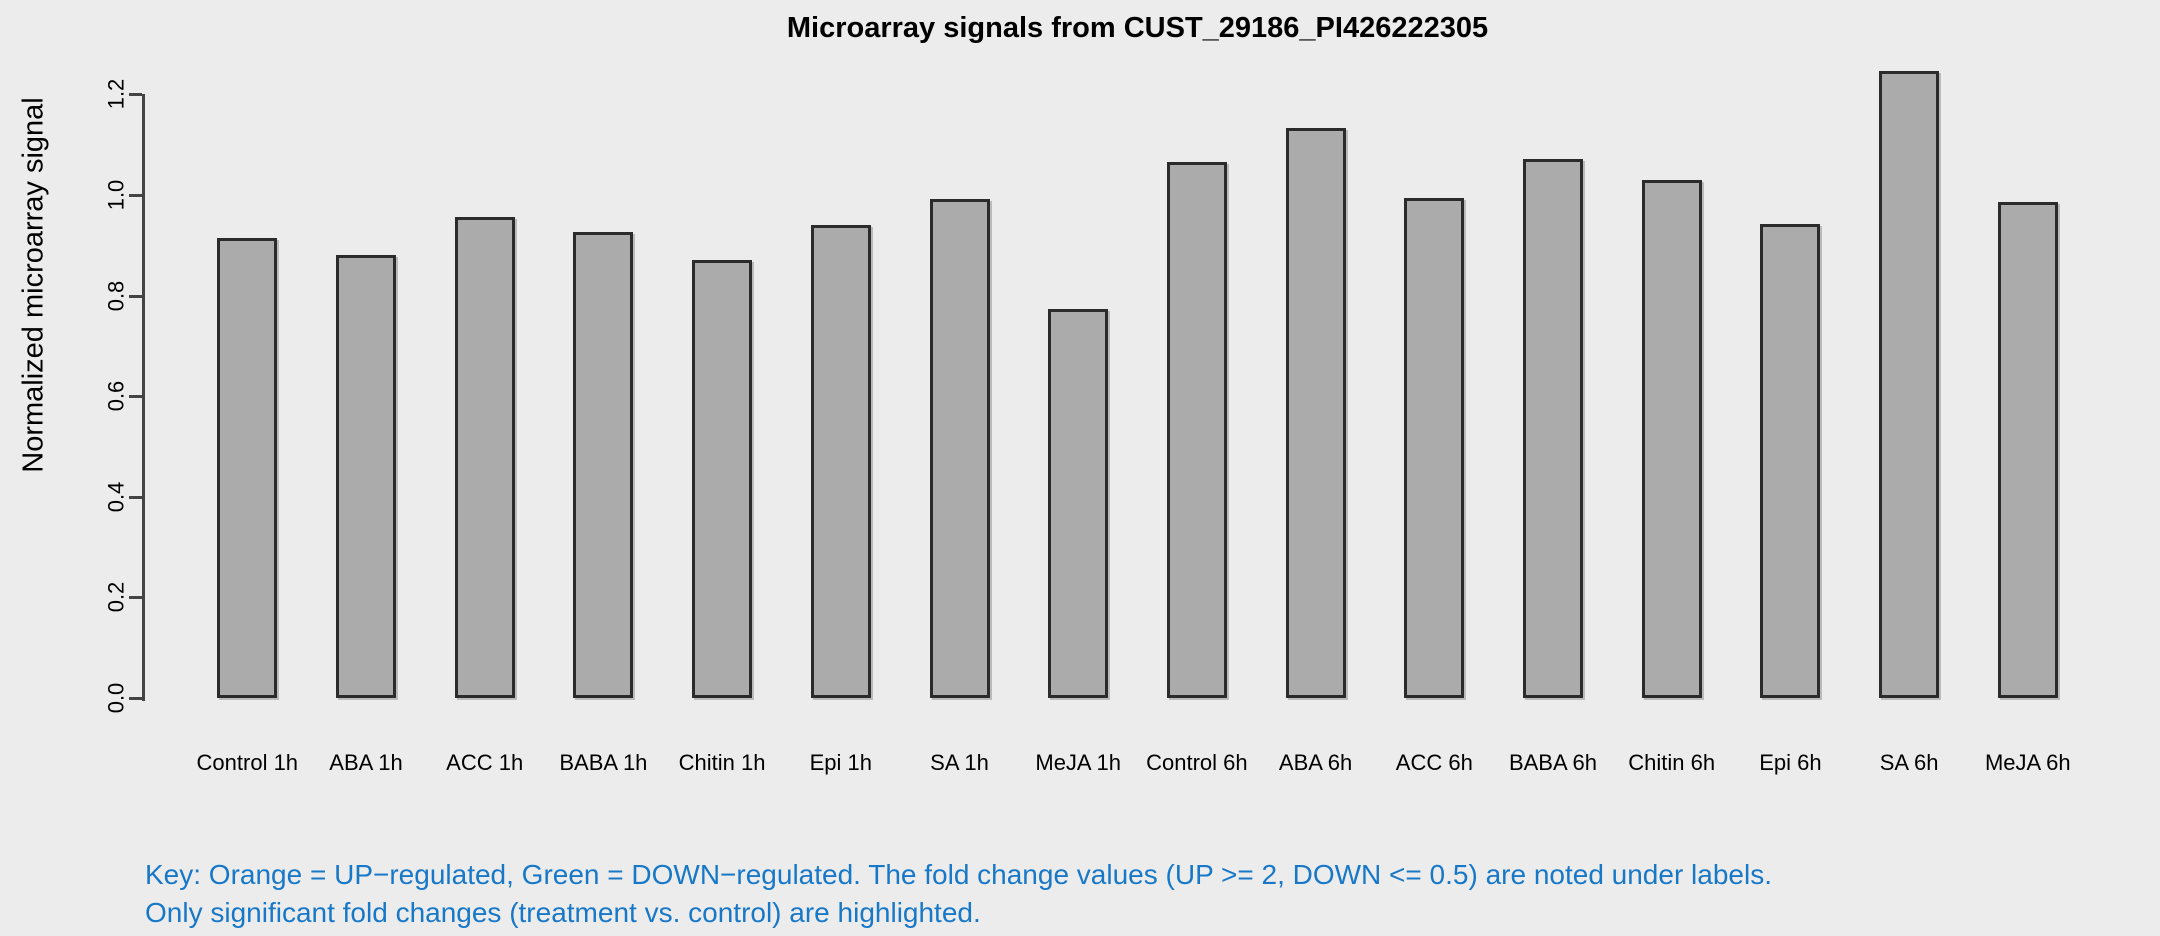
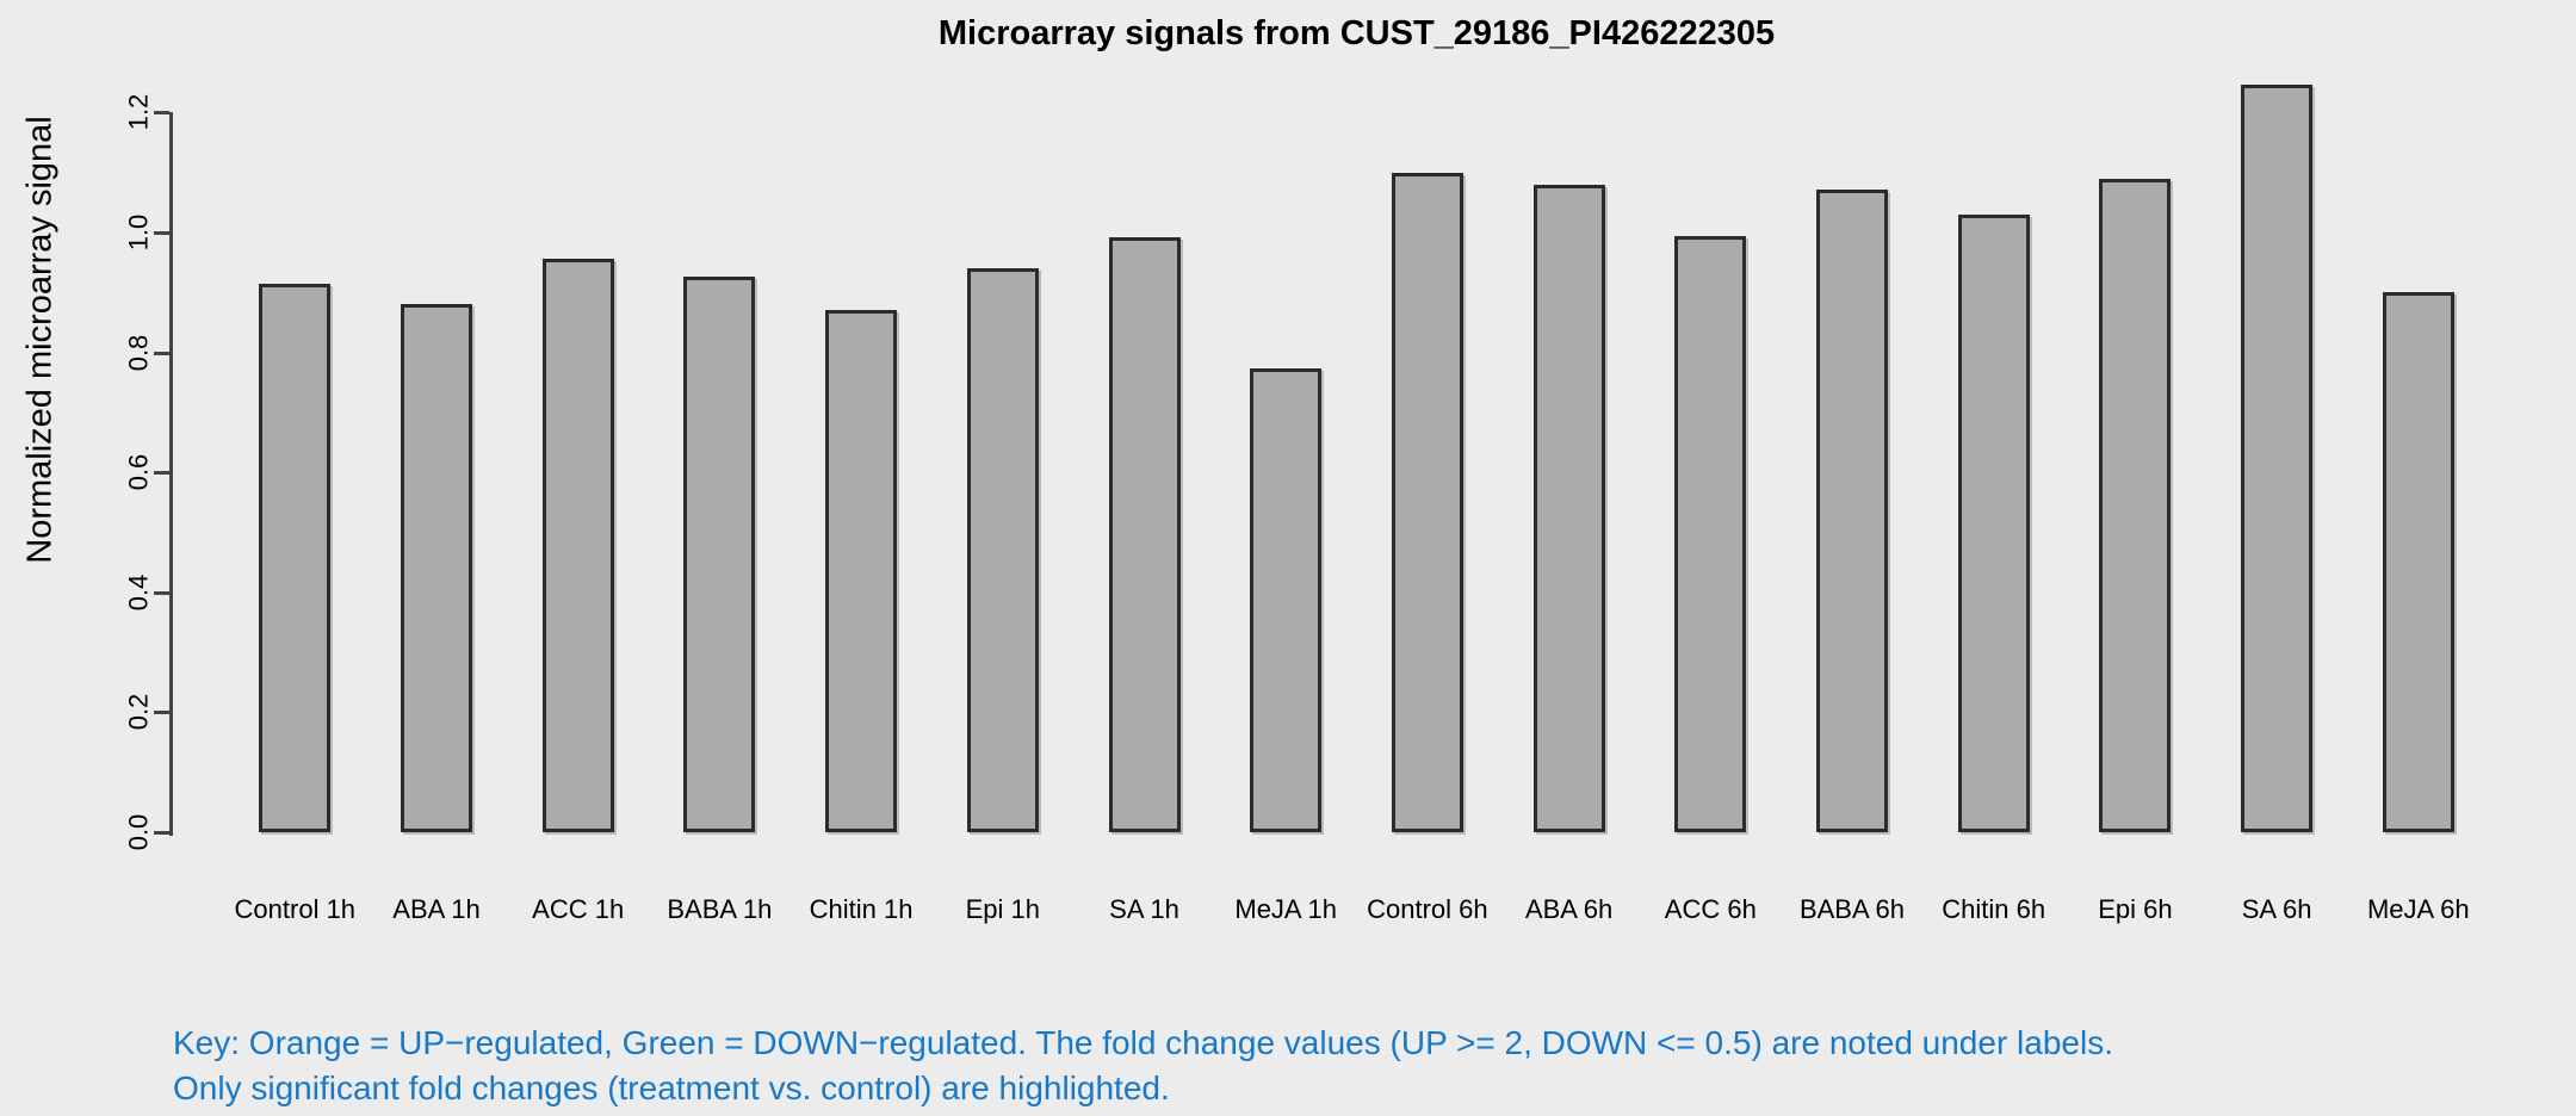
Control 6h: 1.06 -> 1.10
ABA 6h: 1.13 -> 1.08
Epi 6h: 0.94 -> 1.09
MeJA 6h: 0.99 -> 0.90
